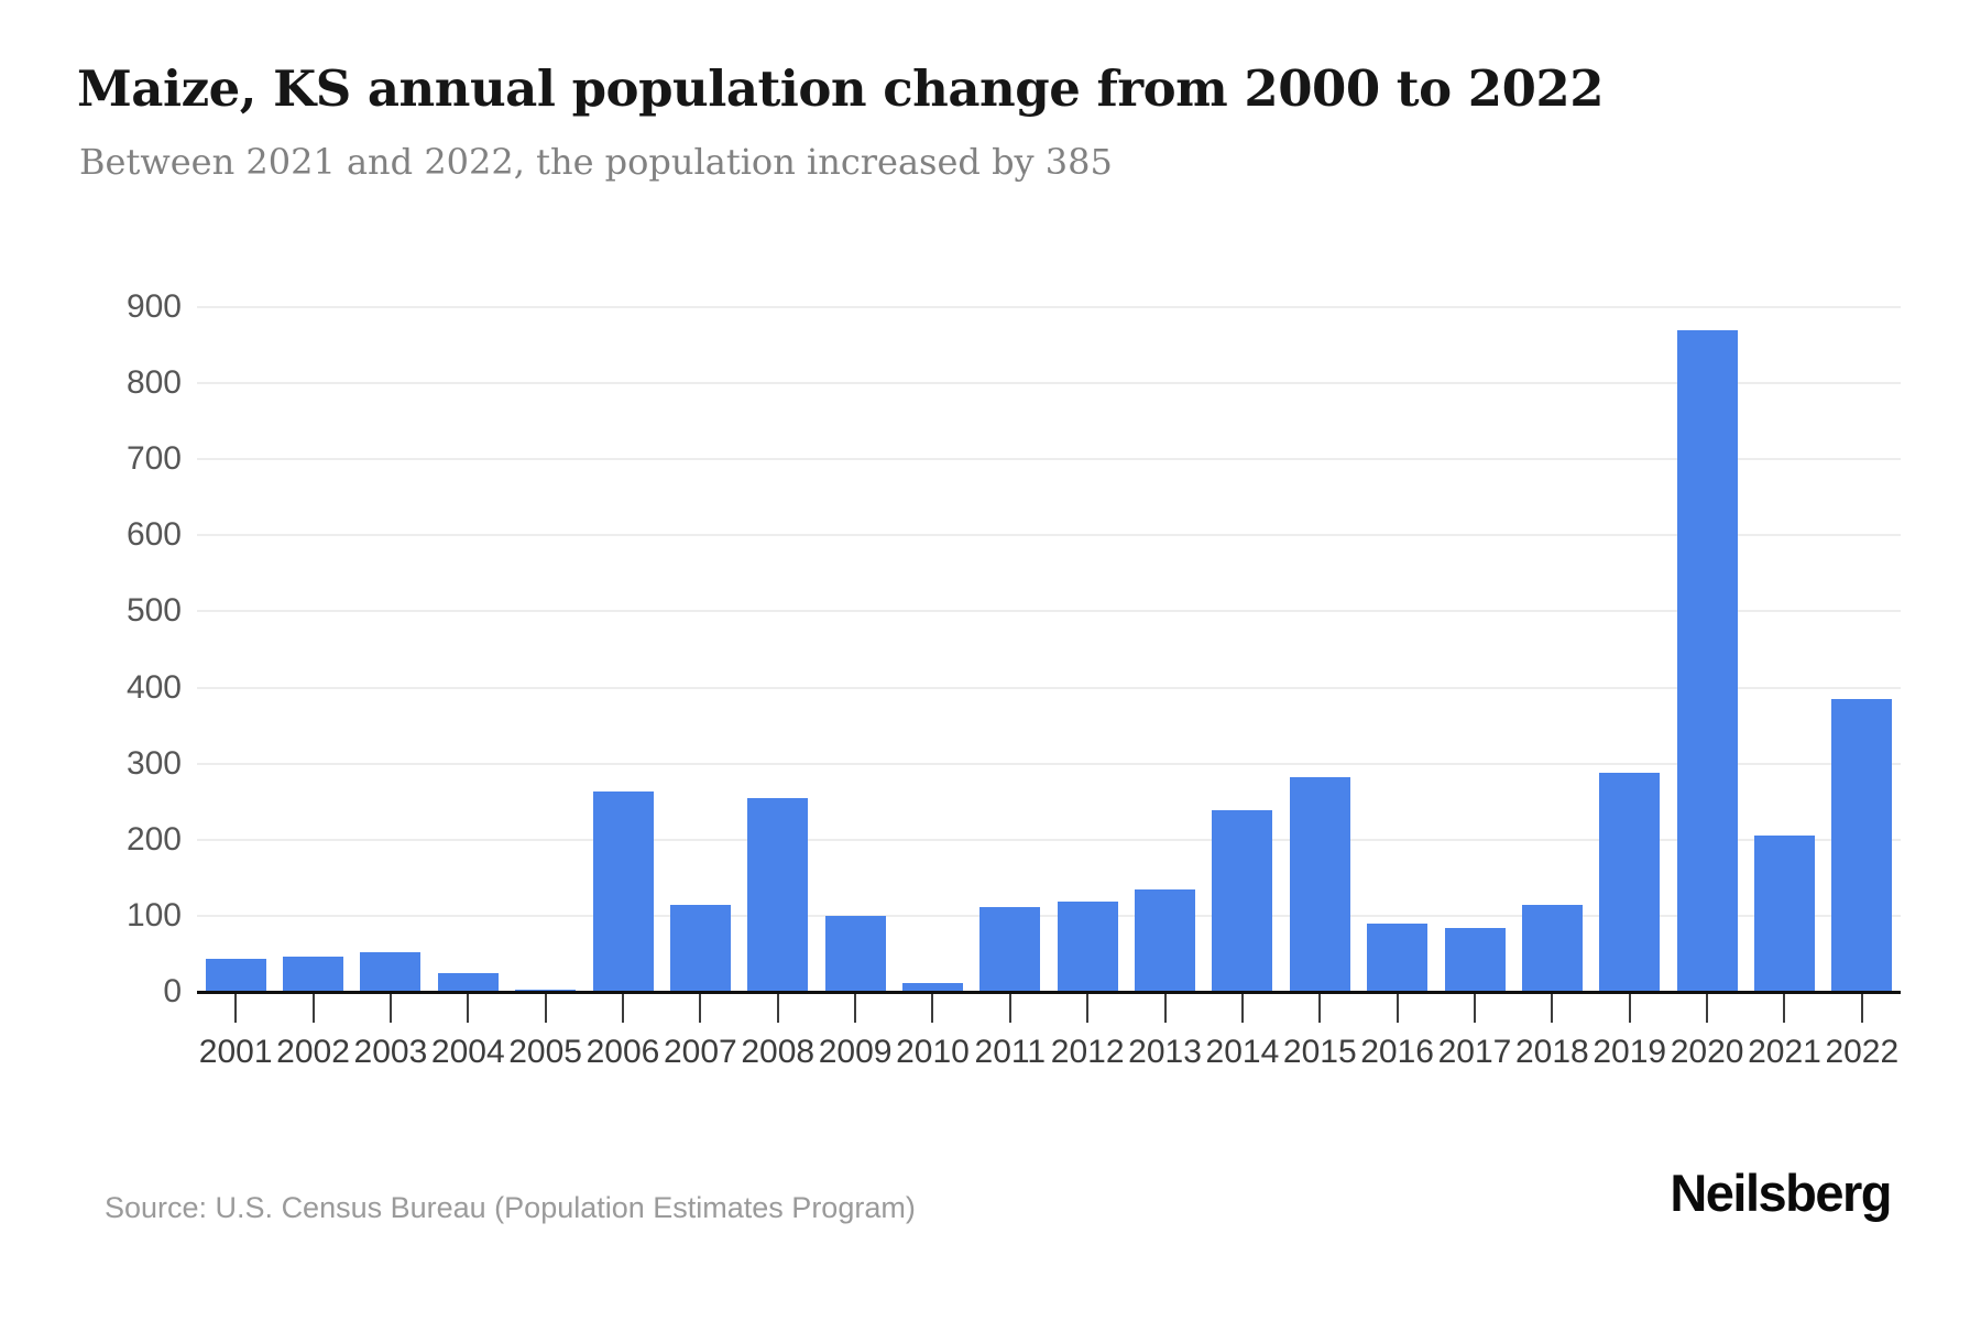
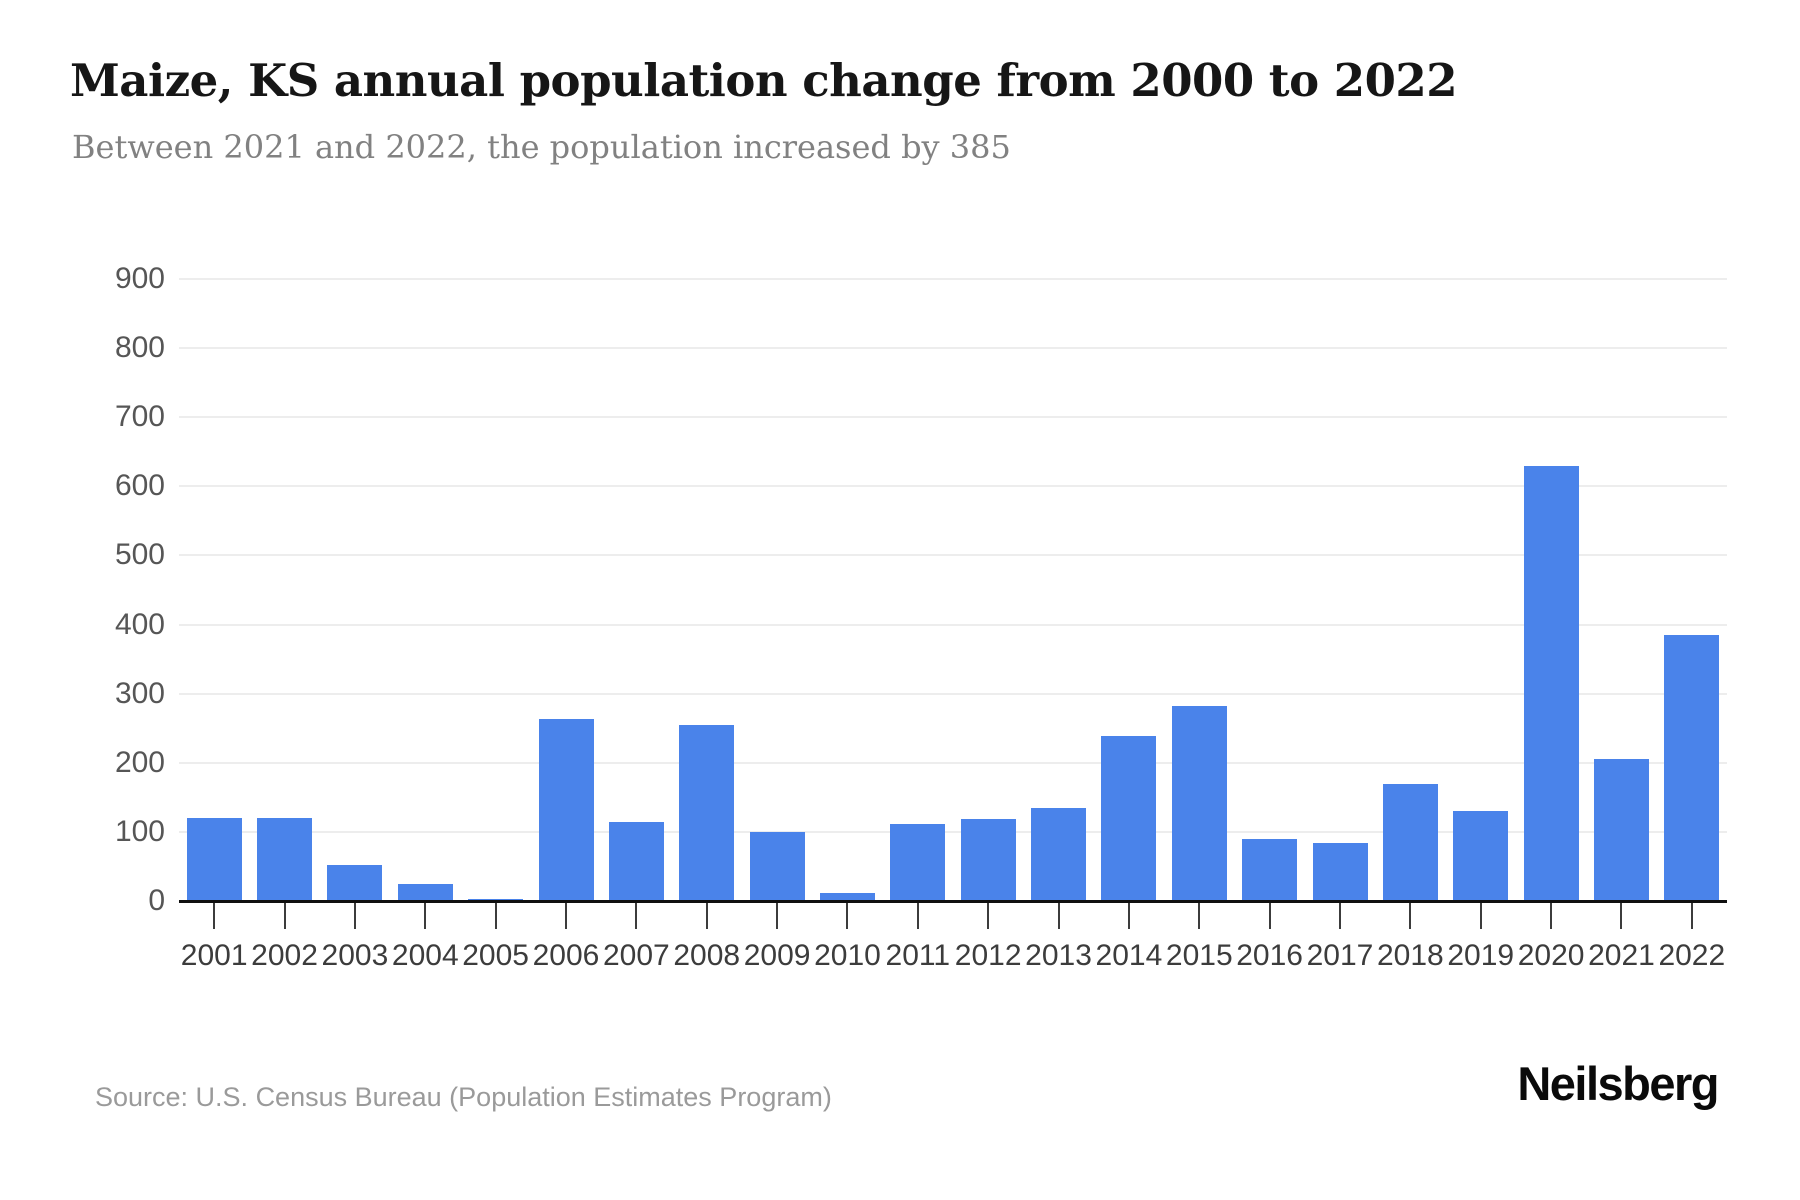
2001: 40 -> 120
2002: 50 -> 120
2018: 120 -> 170
2019: 290 -> 130
2020: 870 -> 630
